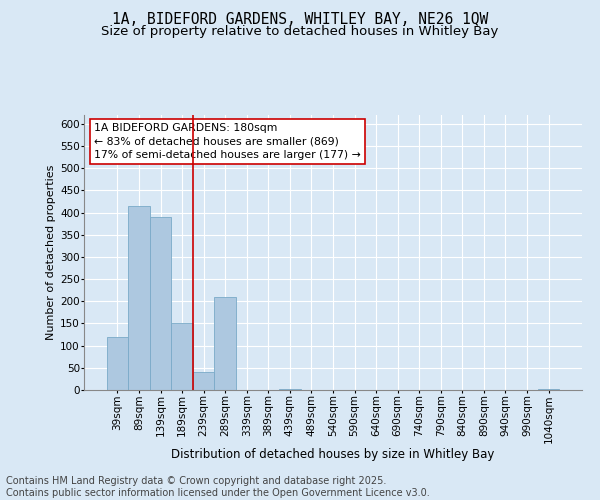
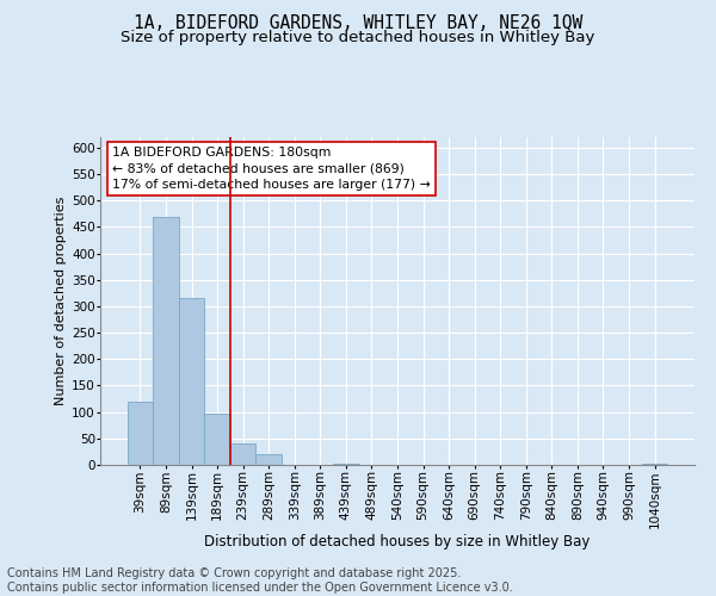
89sqm: 415 -> 470
139sqm: 390 -> 315
189sqm: 150 -> 98
289sqm: 210 -> 20
